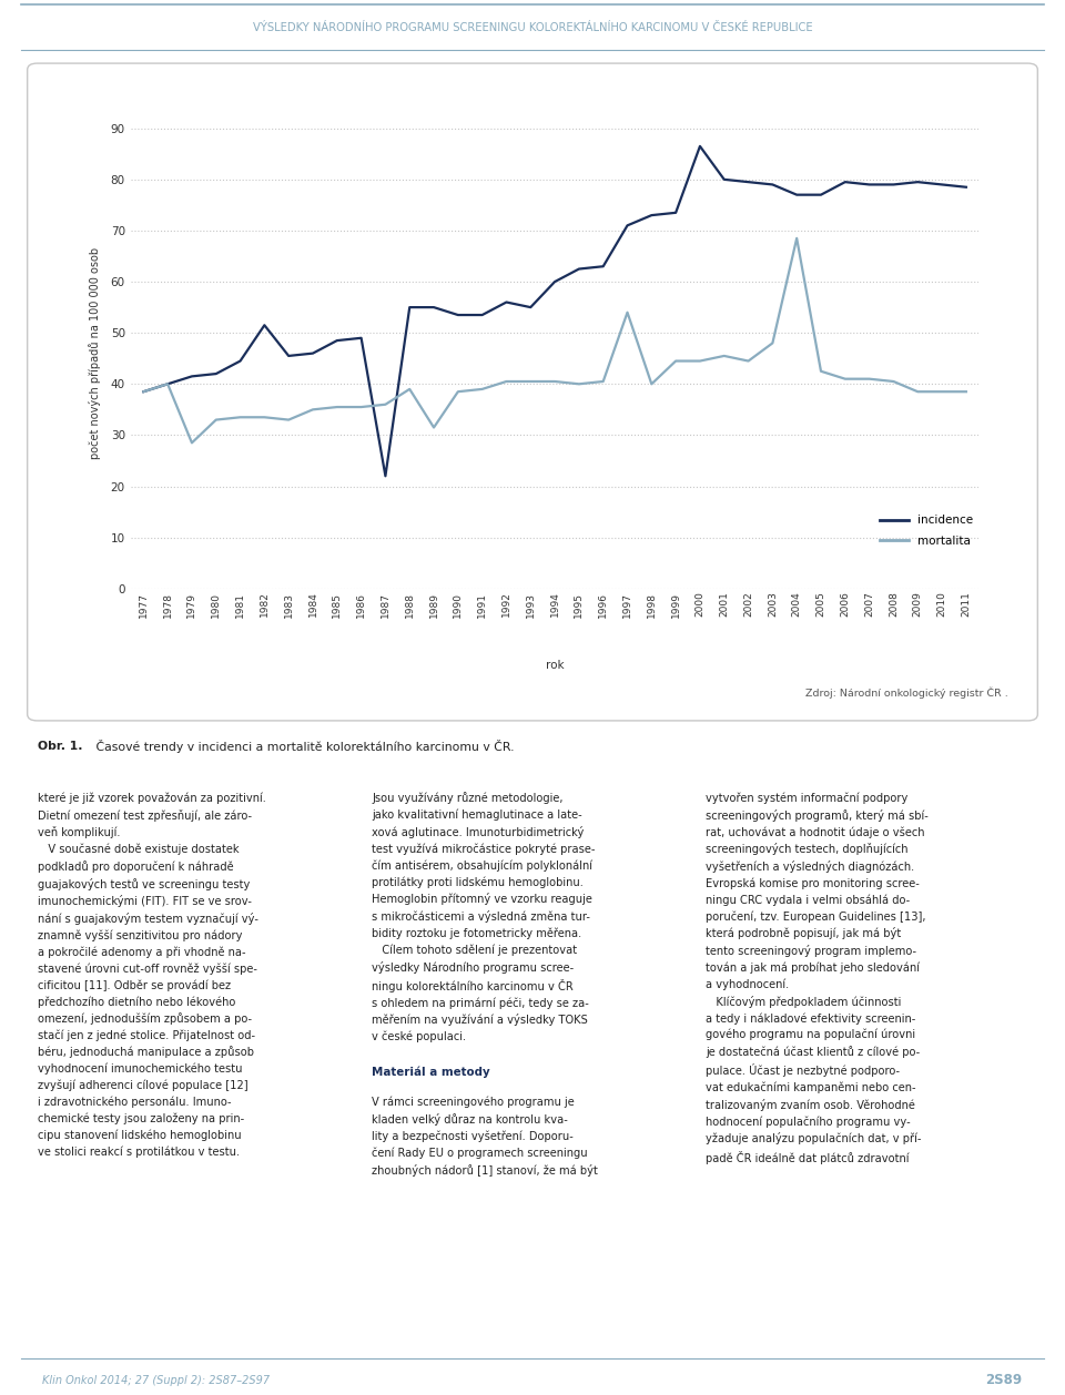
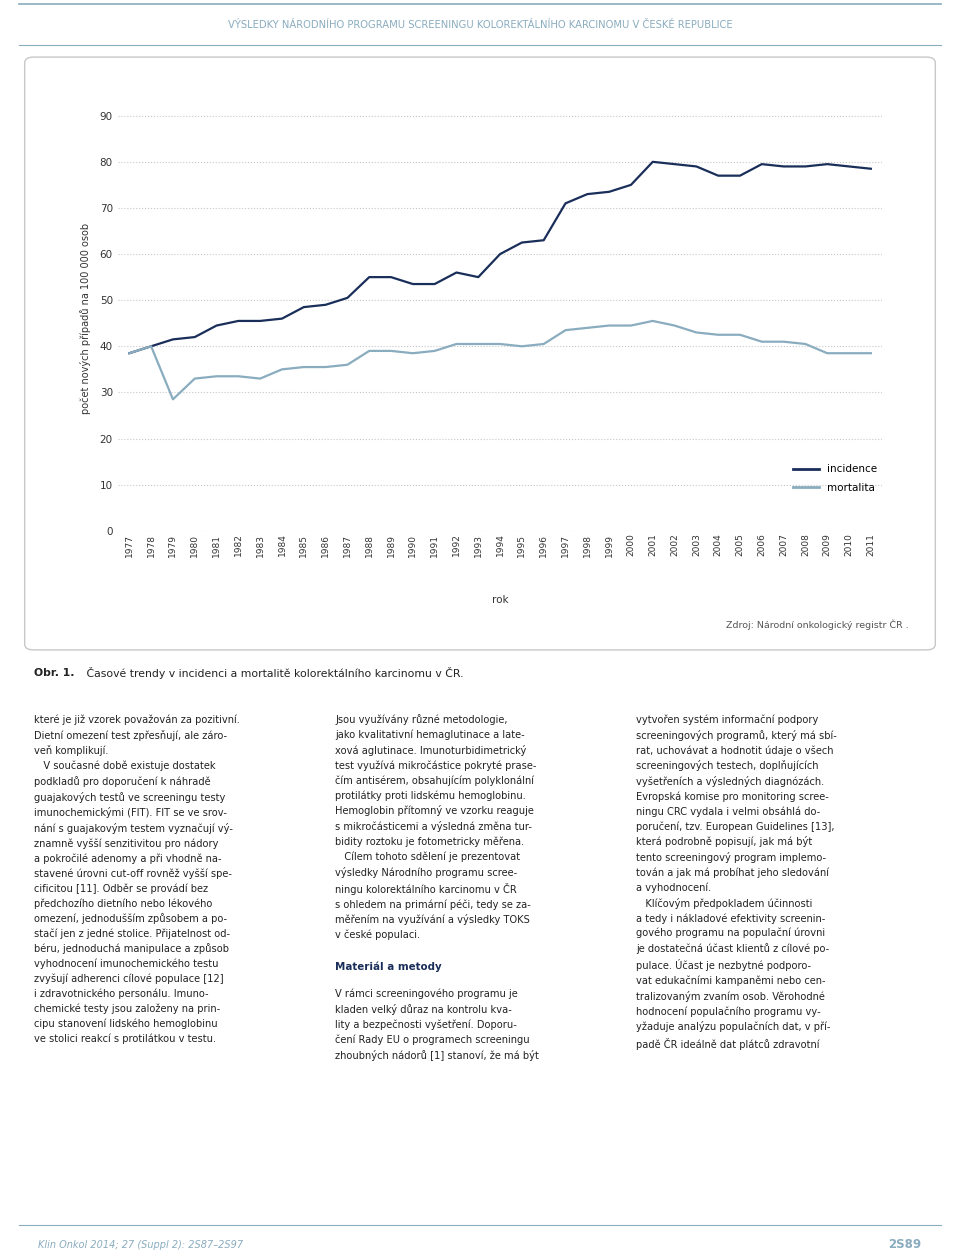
incidence/1982: 51.5 -> 45.5
incidence/1987: 22.0 -> 50.5
mortalita/1989: 31.5 -> 39.0
mortalita/1997: 54.0 -> 43.5
mortalita/1998: 40.0 -> 44.0
incidence/2000: 86.5 -> 75.0
mortalita/2003: 48.0 -> 43.0
mortalita/2004: 68.5 -> 42.5
